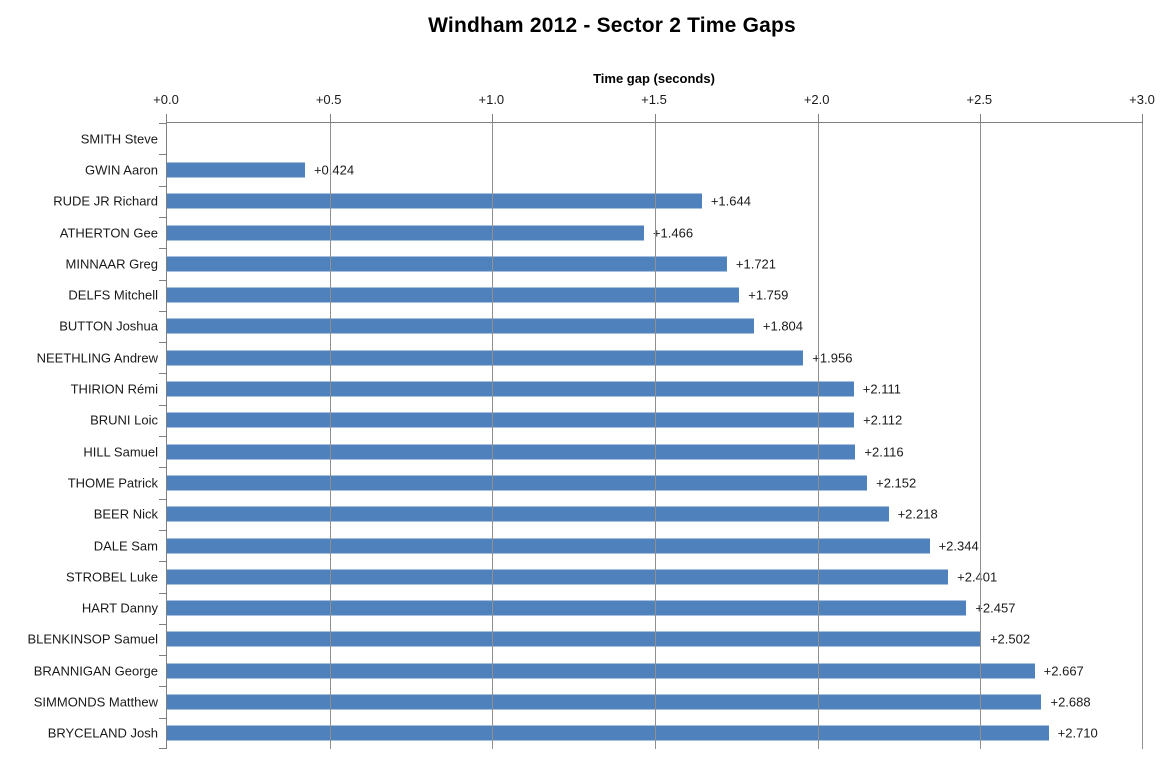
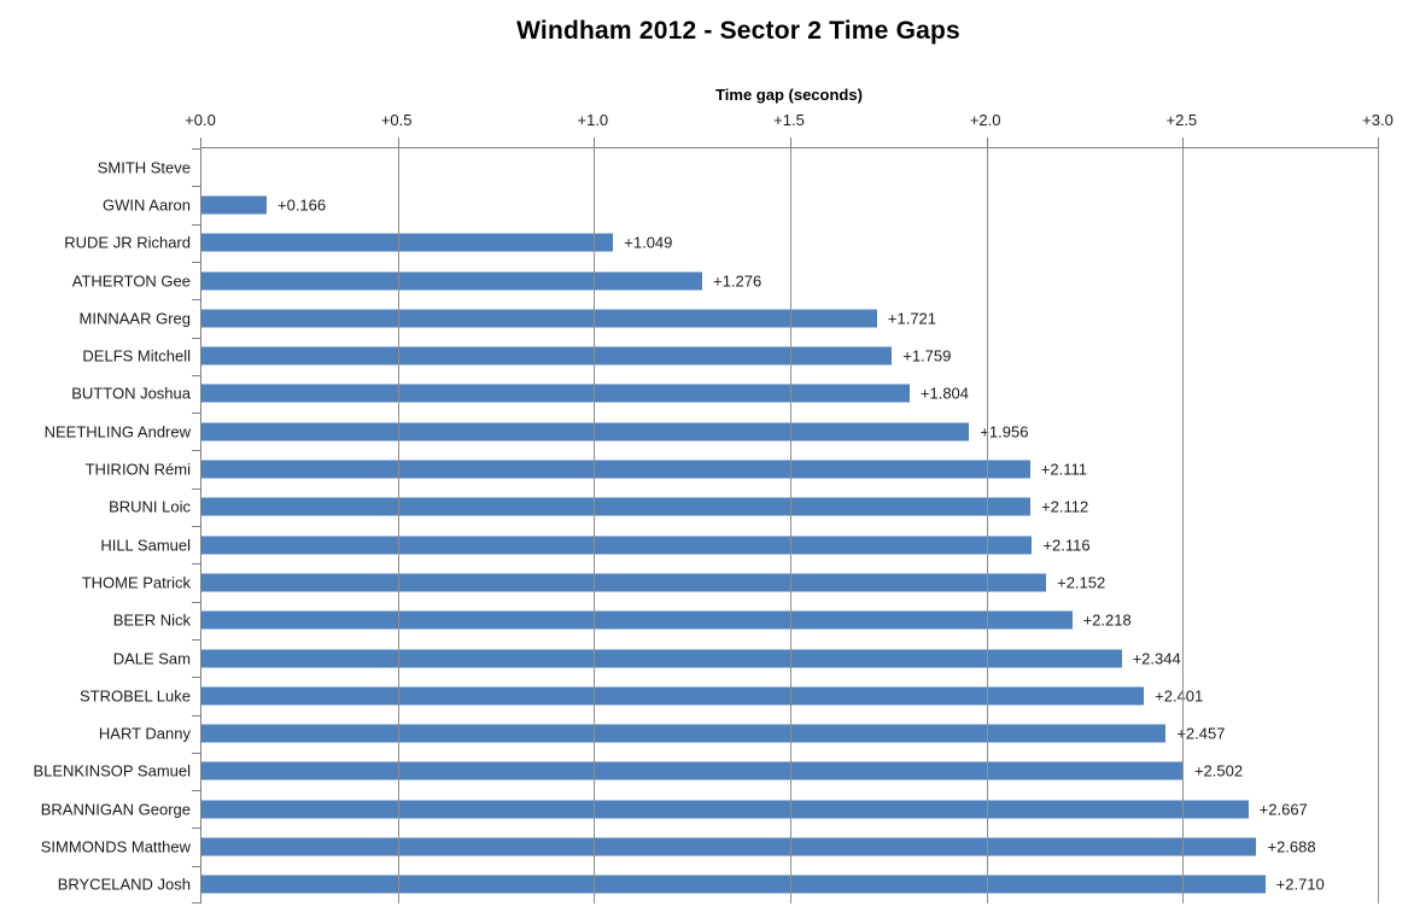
GWIN Aaron: +0.424 -> +0.166
RUDE JR Richard: +1.644 -> +1.049
ATHERTON Gee: +1.466 -> +1.276
